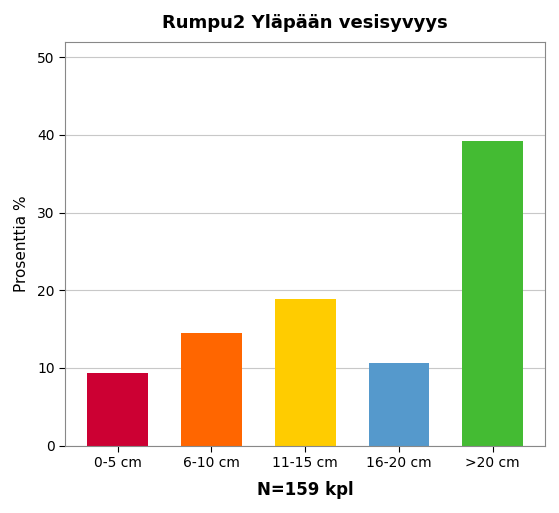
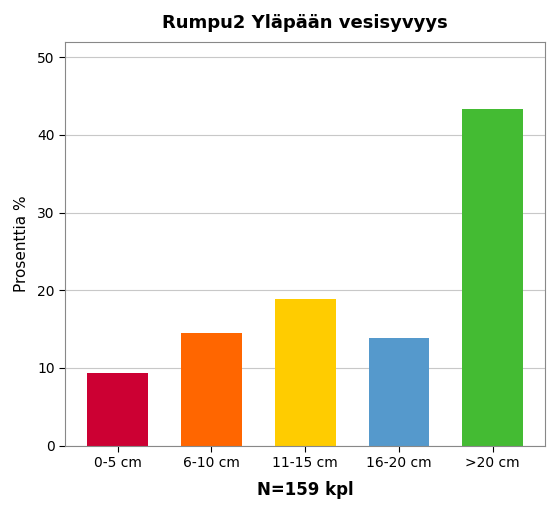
16-20 cm: 10.6 -> 13.8
>20 cm: 39.2 -> 43.4
